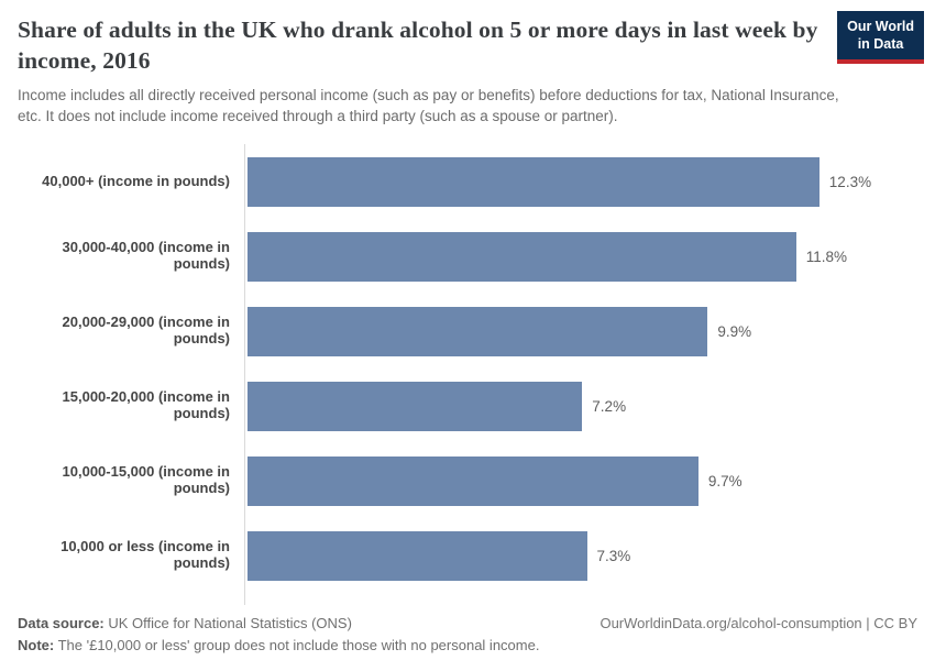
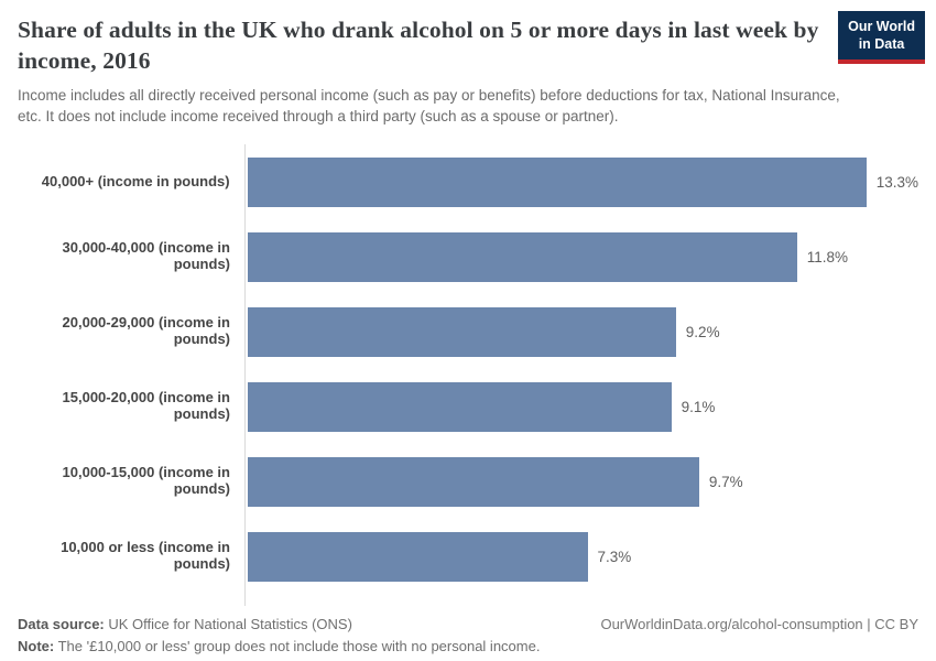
40,000+ (income in pounds): 12.3% -> 13.3%
20,000-29,000 (income in pounds): 9.9% -> 9.2%
15,000-20,000 (income in pounds): 7.2% -> 9.1%
